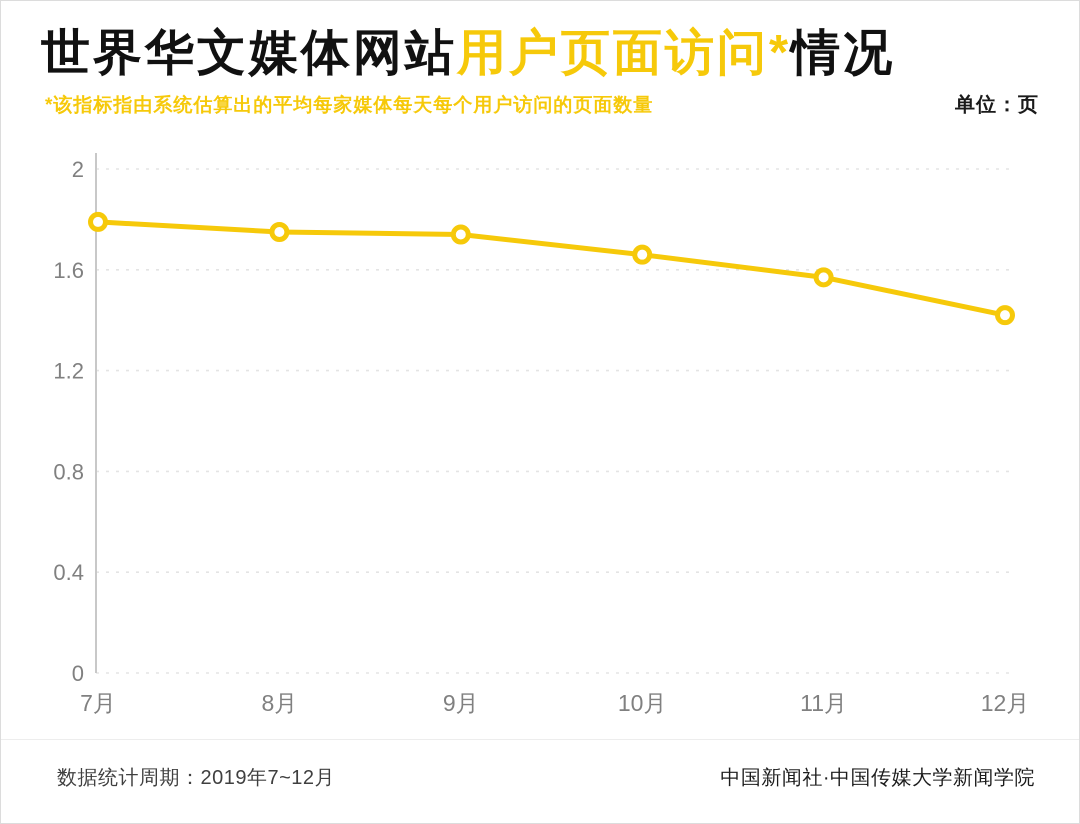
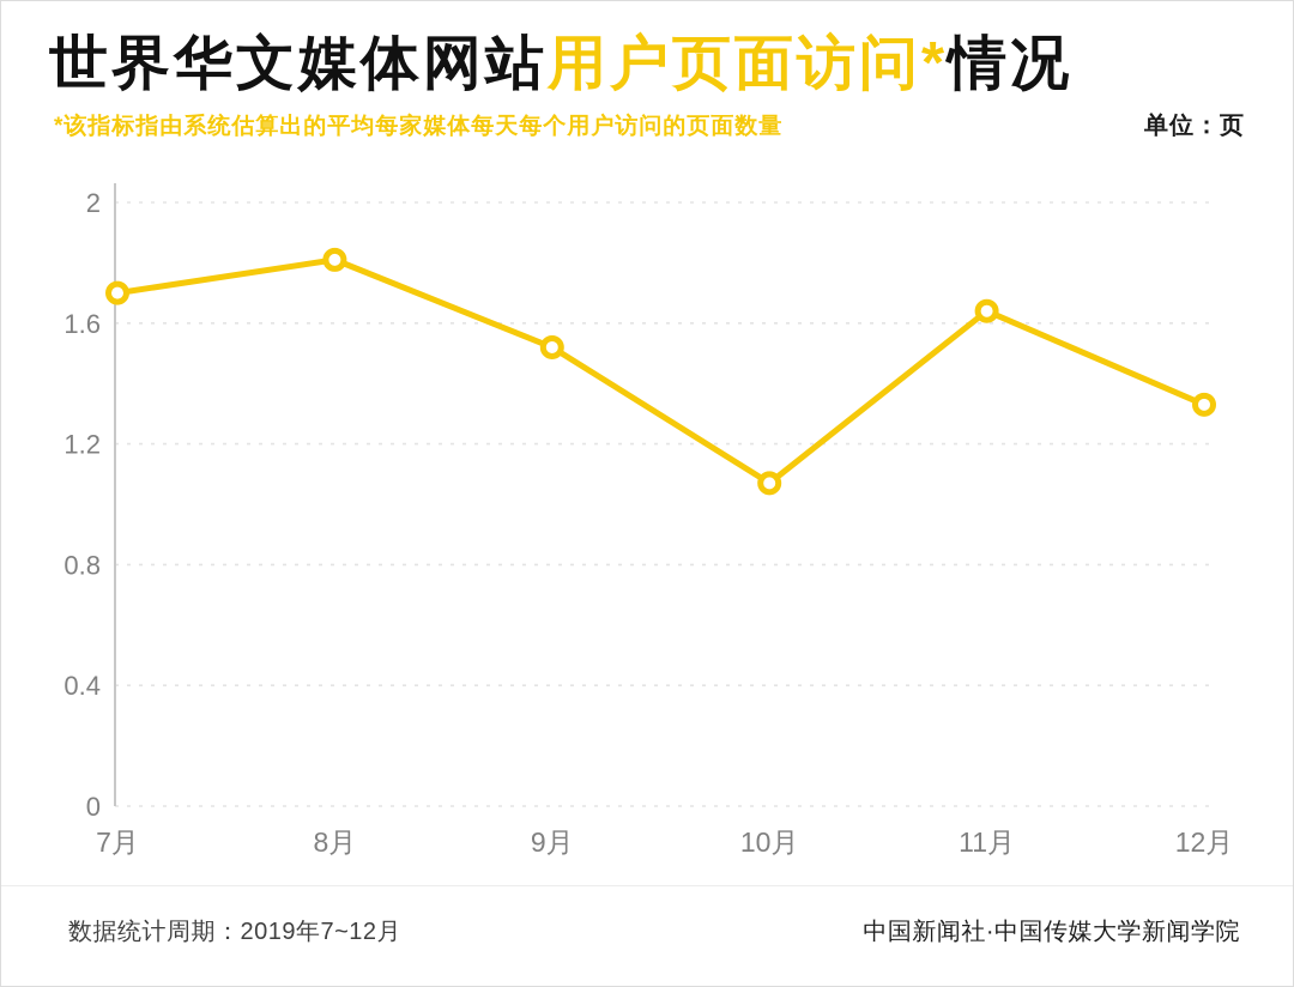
7月: 1.79 -> 1.70
8月: 1.75 -> 1.81
9月: 1.74 -> 1.52
10月: 1.66 -> 1.07
11月: 1.57 -> 1.64
12月: 1.42 -> 1.33
